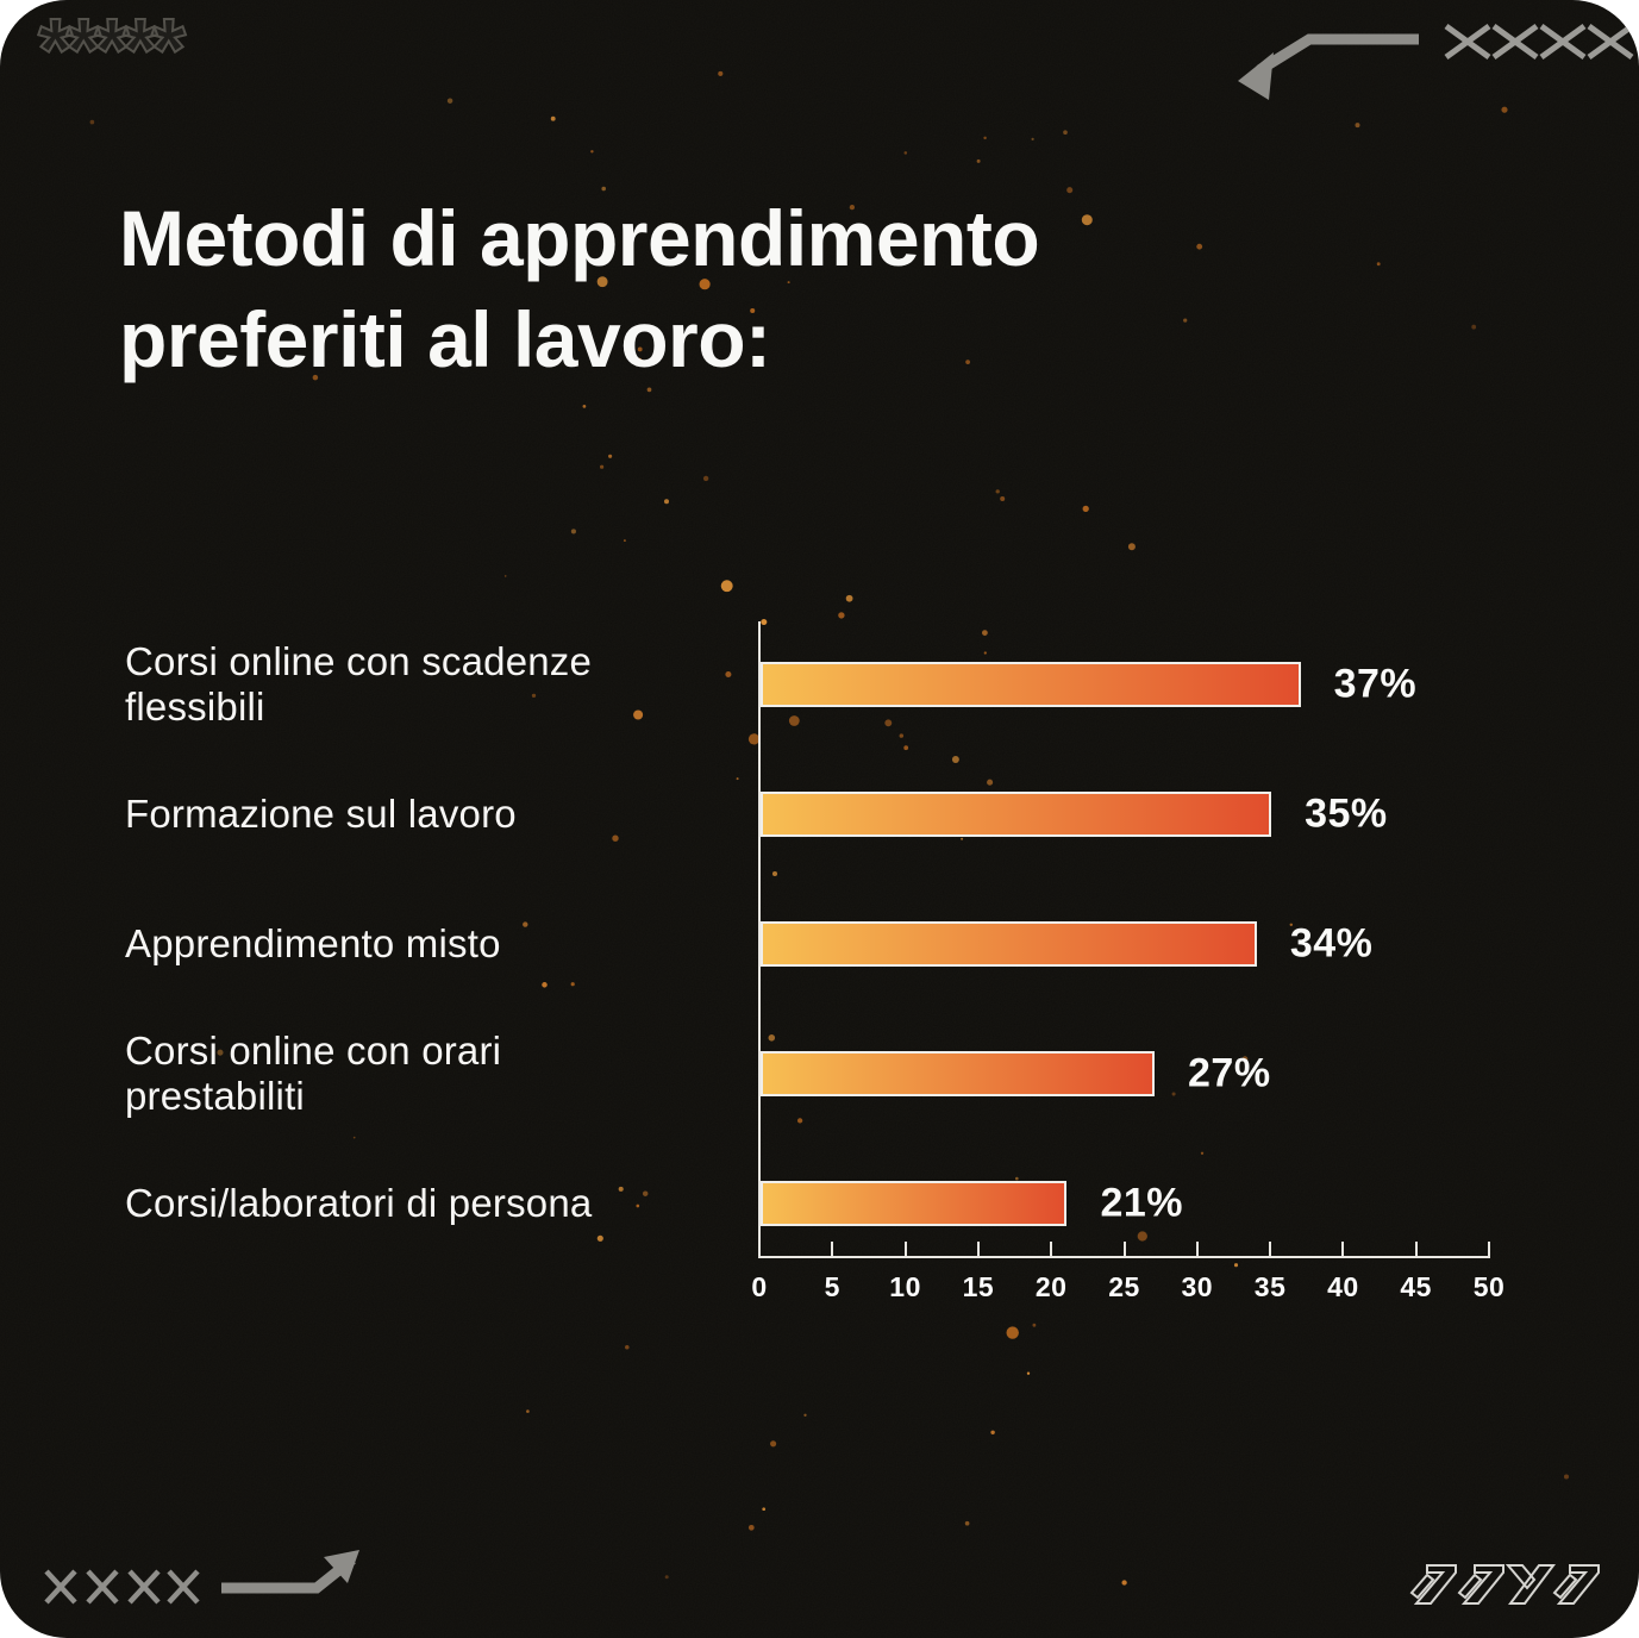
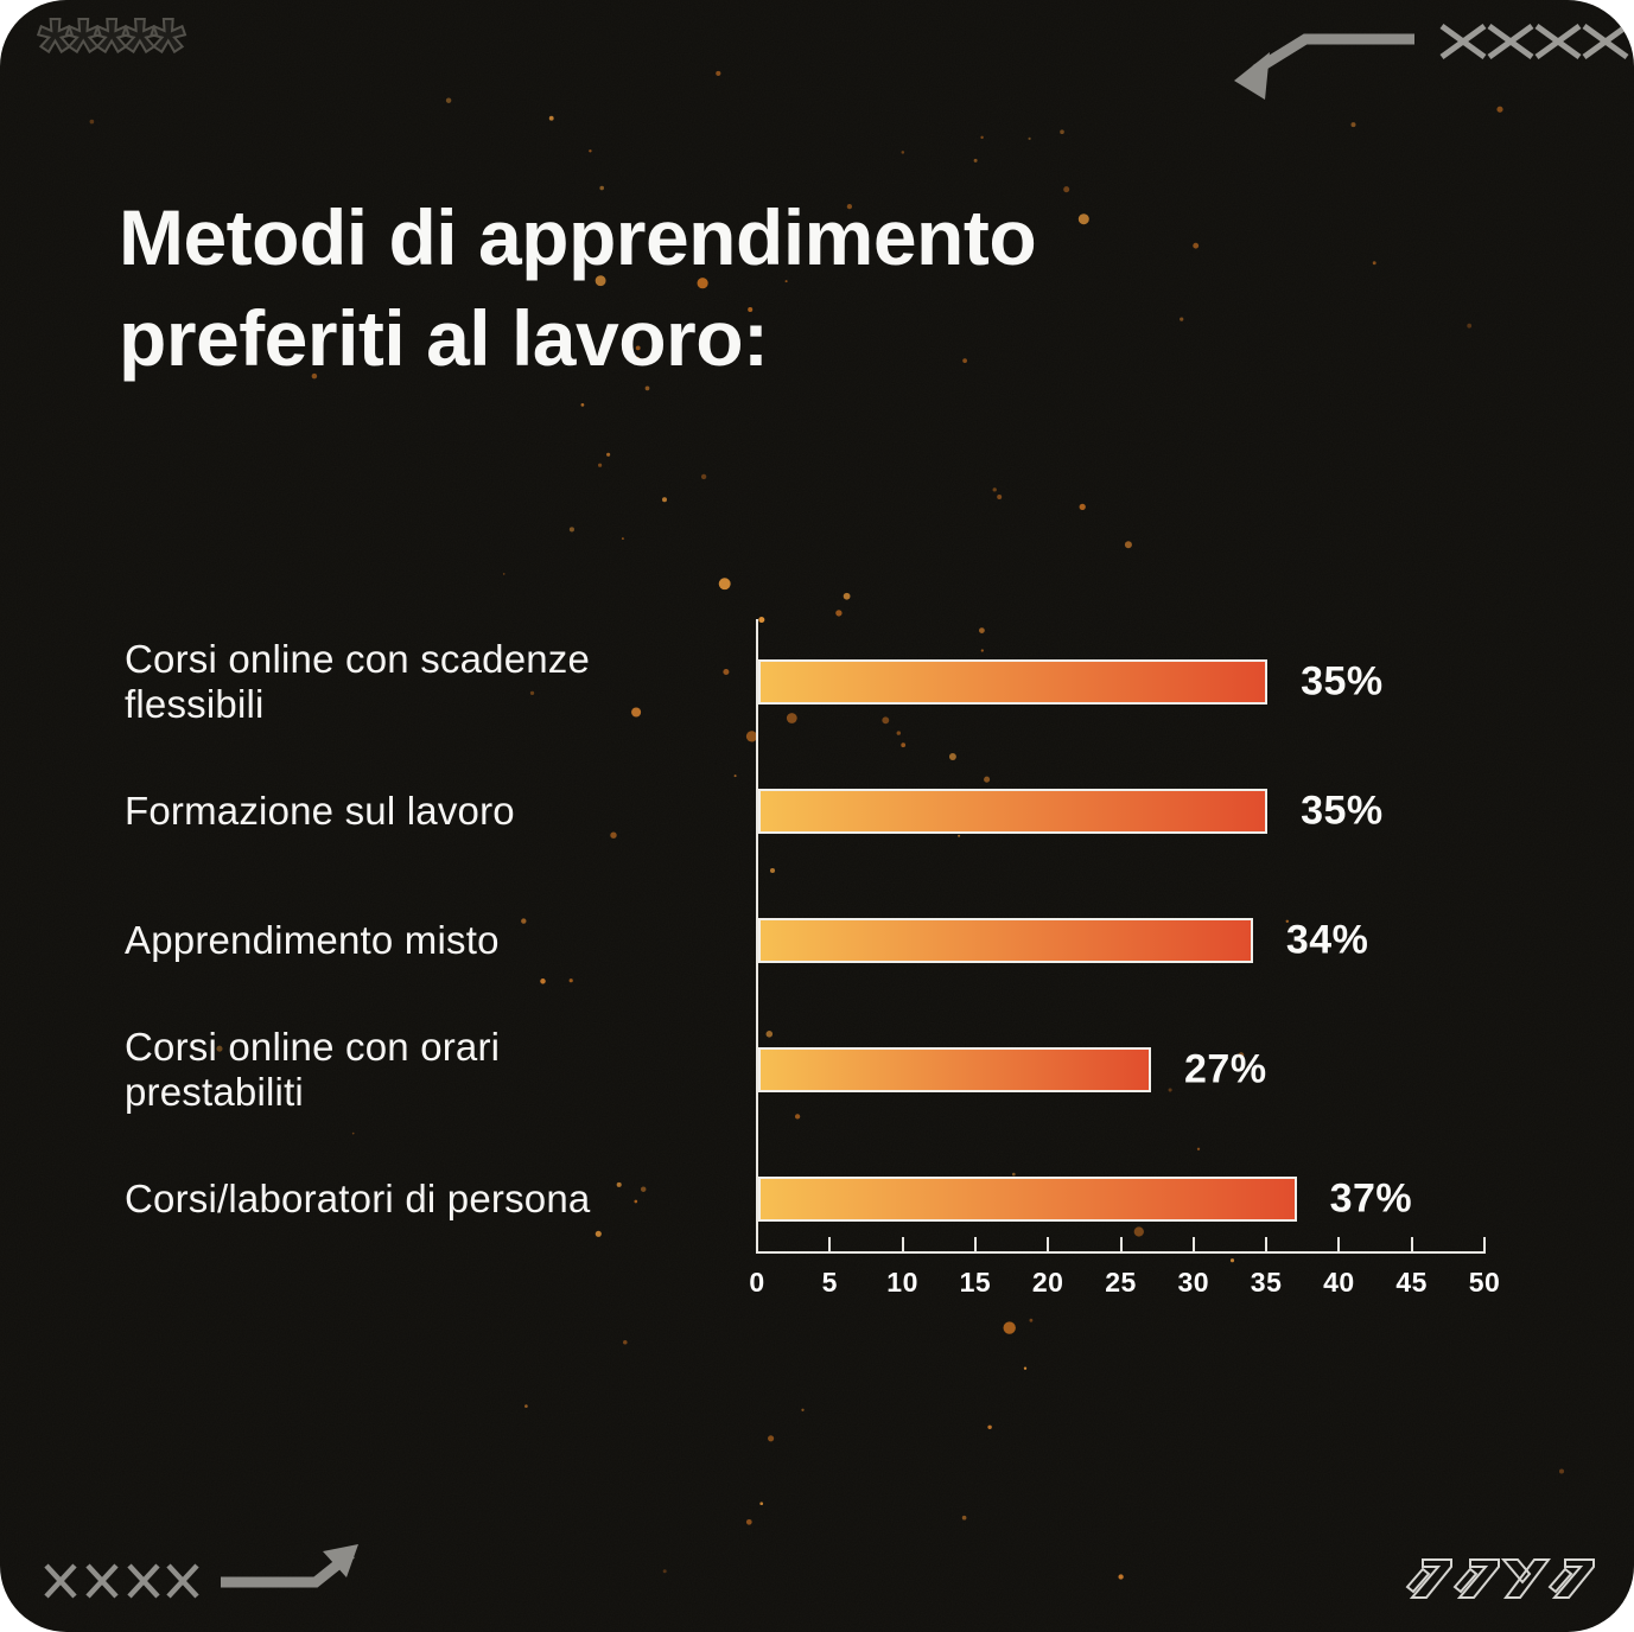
Corsi online con scadenze flessibili: 37% -> 35%
Corsi/laboratori di persona: 21% -> 37%
